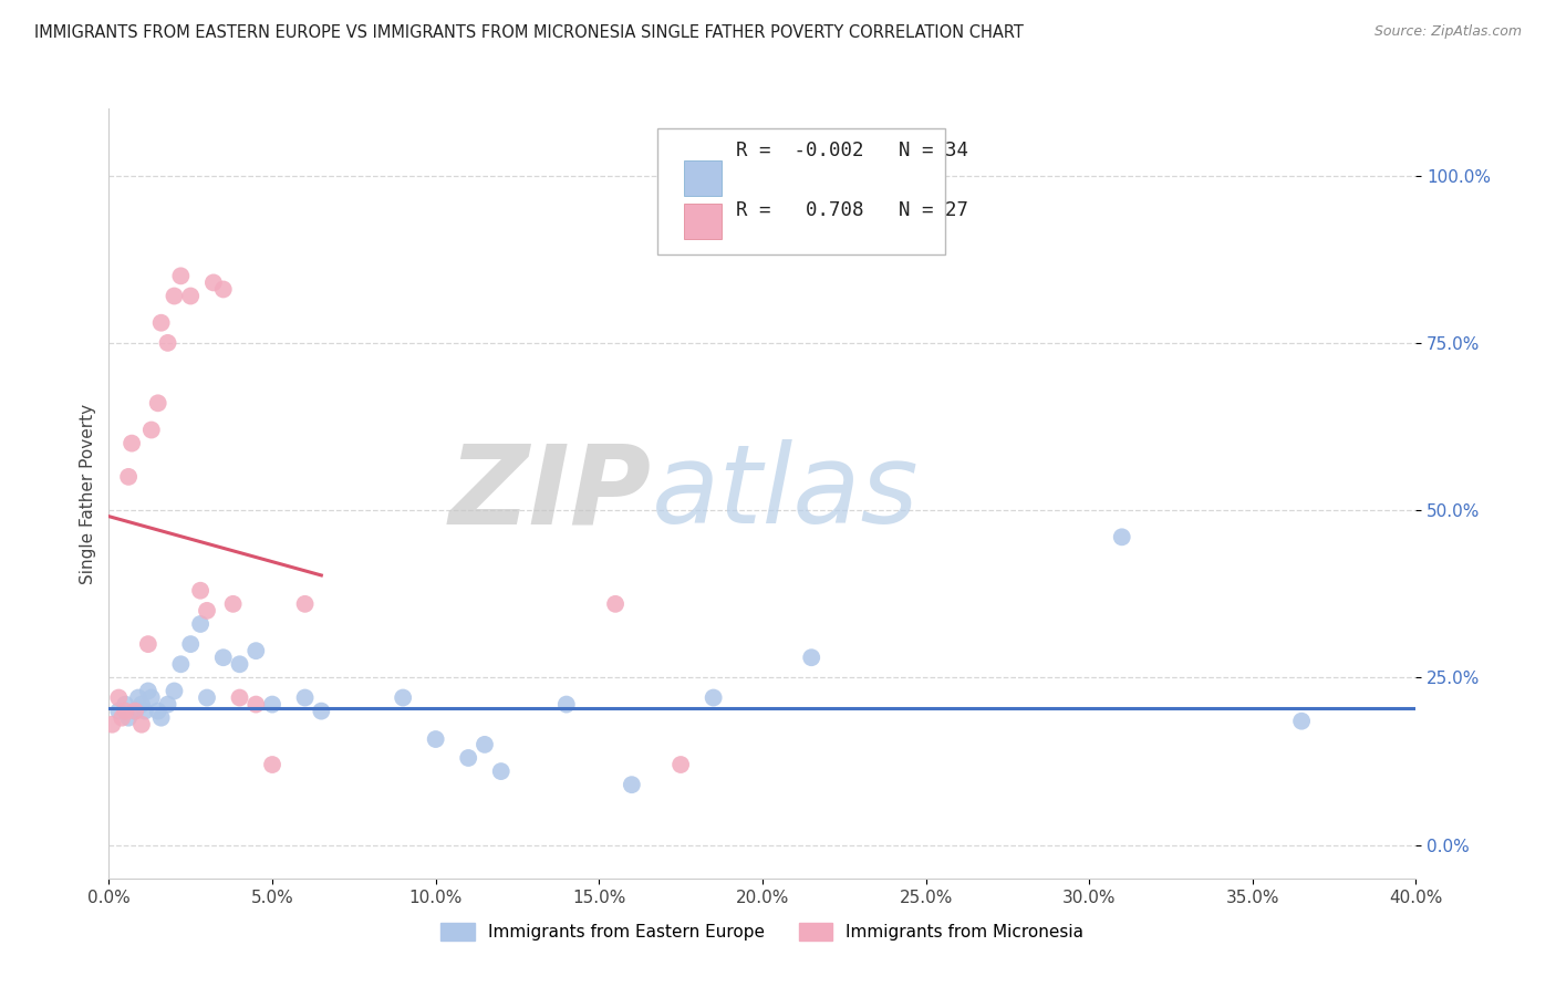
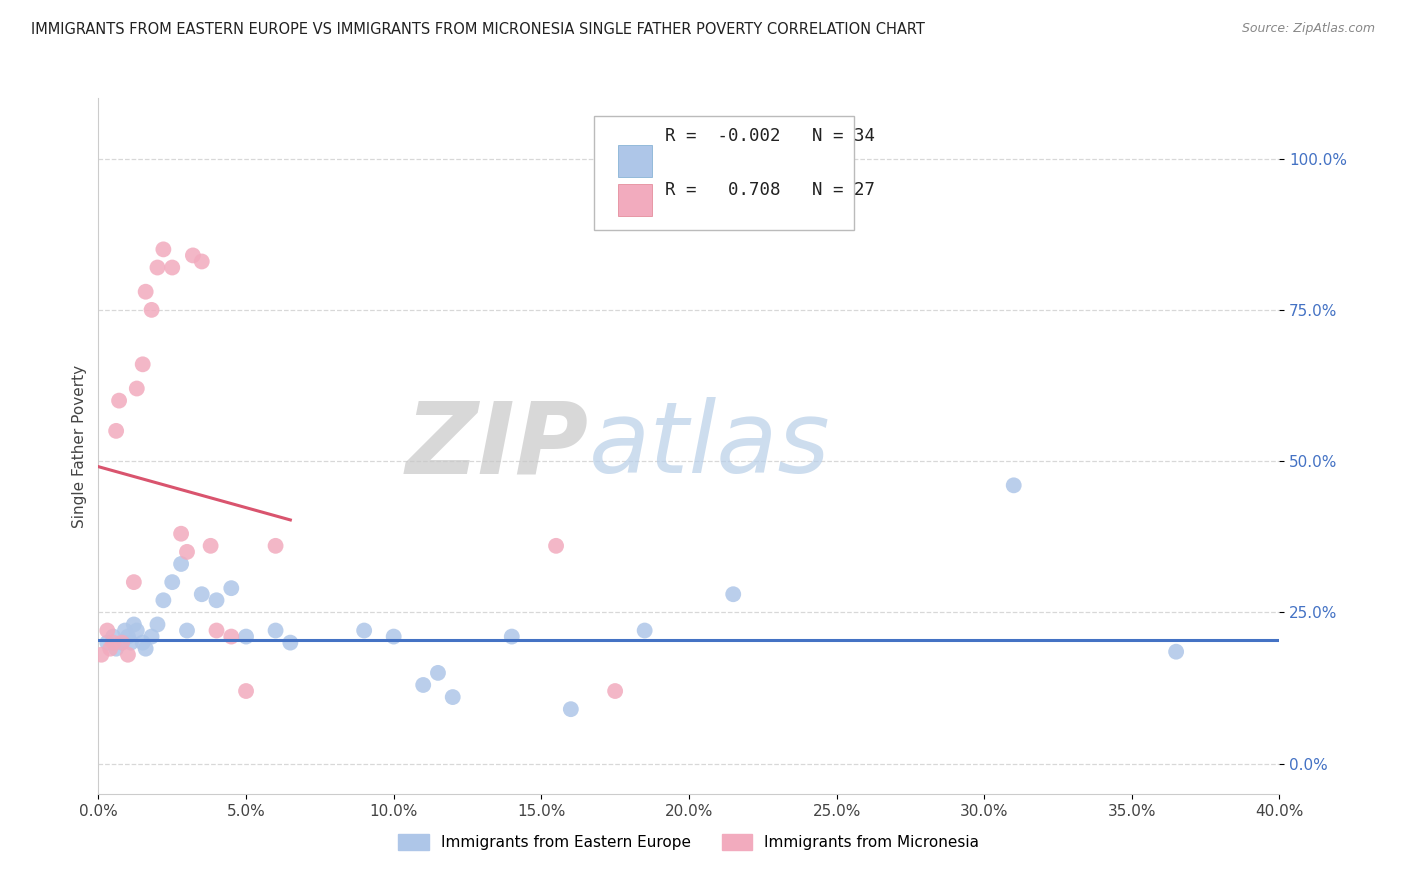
Immigrants from Eastern Europe/10.0%: 15.8% -> 21.0%
